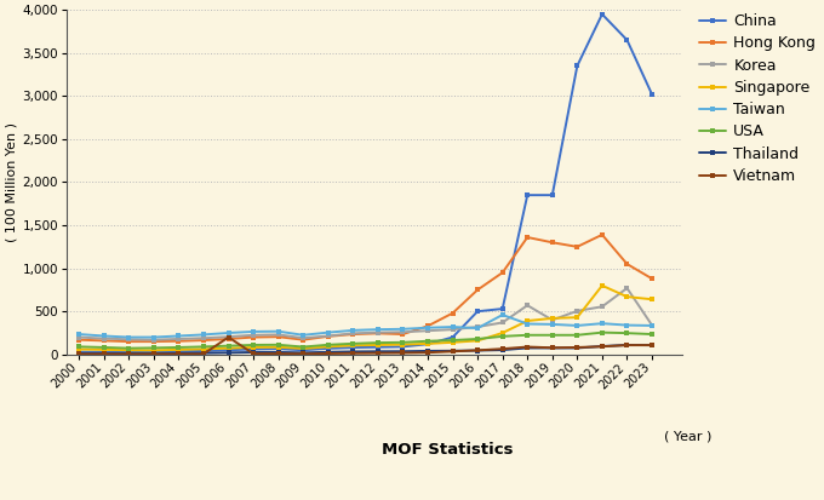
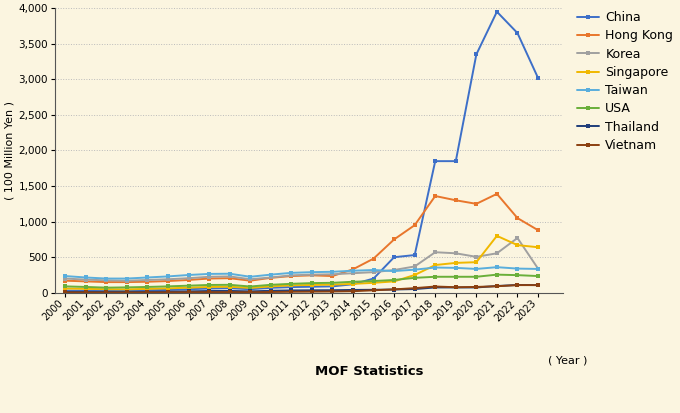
Vietnam/2006: 200 -> 10
Taiwan/2017: 460 -> 320
Korea/2019: 400 -> 560
